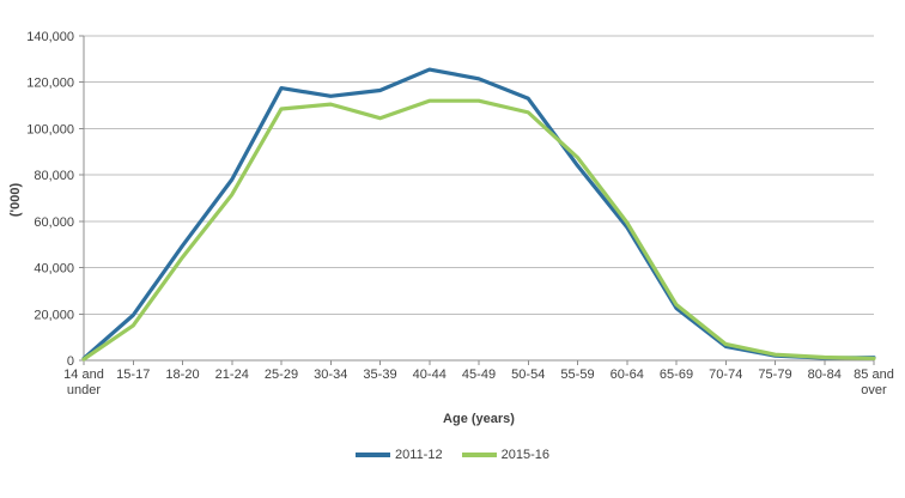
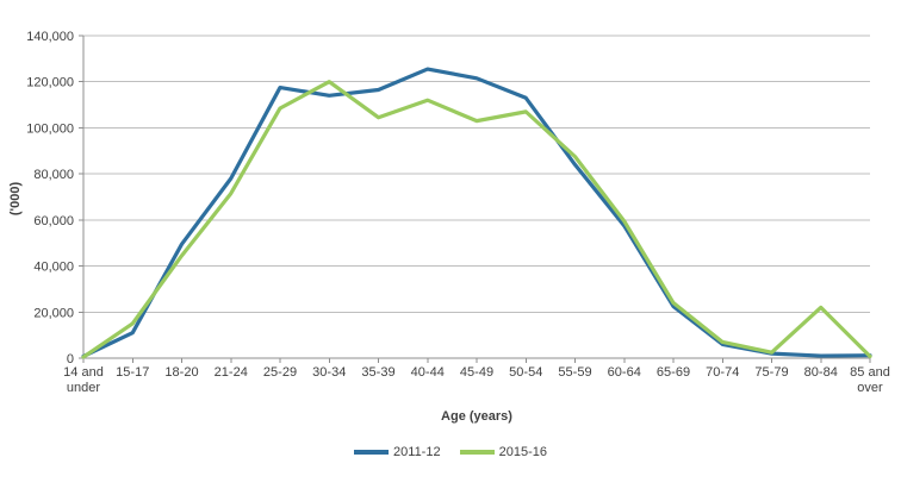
2011-12/15-17: 20000 -> 11000
2015-16/30-34: 110000 -> 120000
2015-16/45-49: 112000 -> 103000
2015-16/80-84: 1000 -> 22000
